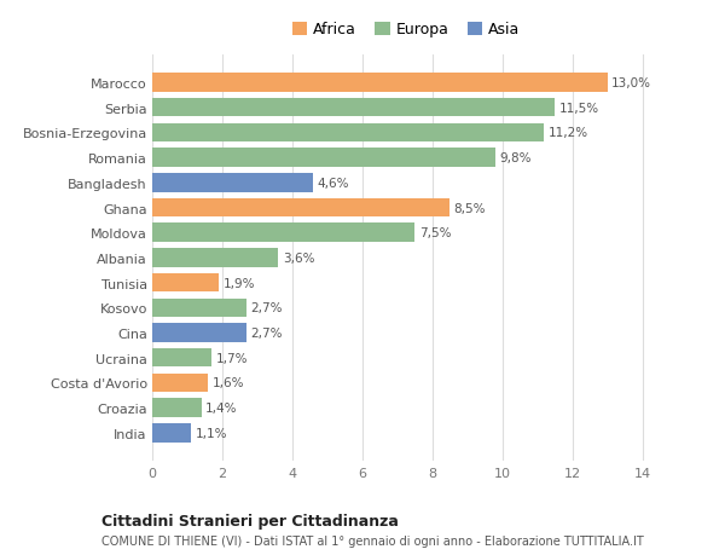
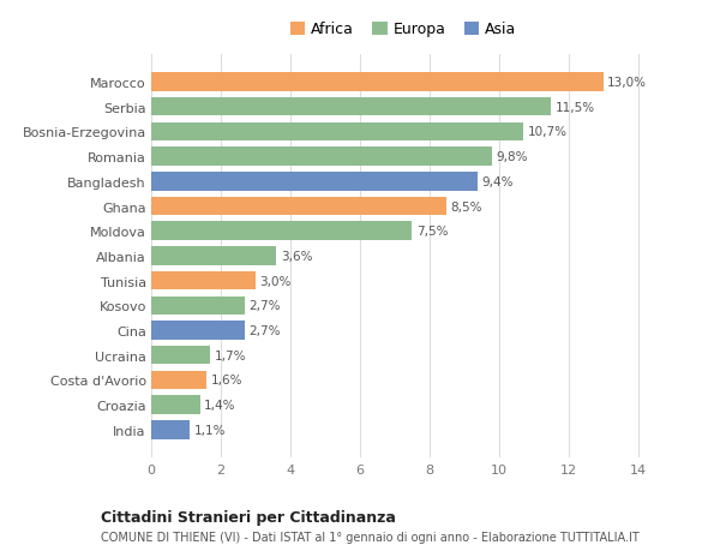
Bosnia-Erzegovina: 11,2% -> 10,7%
Bangladesh: 4,6% -> 9,4%
Tunisia: 1,9% -> 3,0%
